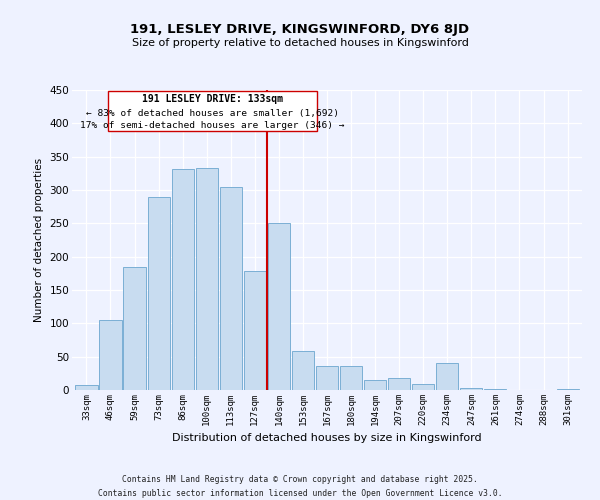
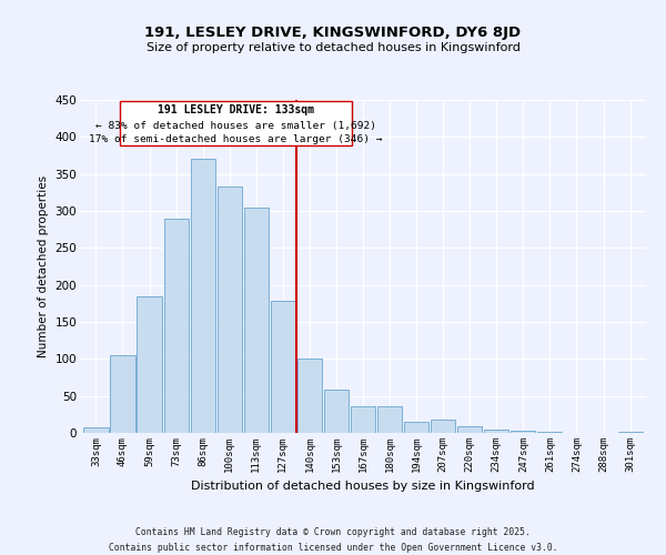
86sqm: 332 -> 370
140sqm: 250 -> 101
234sqm: 40 -> 5
